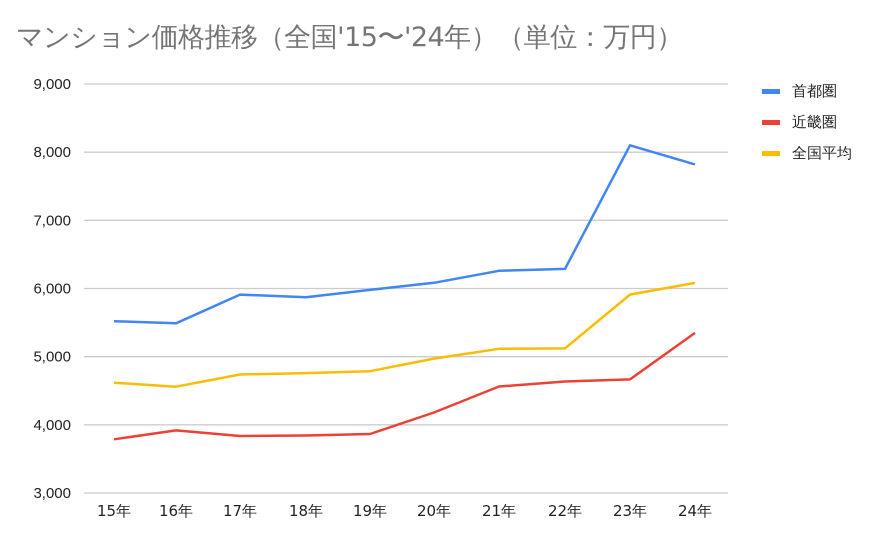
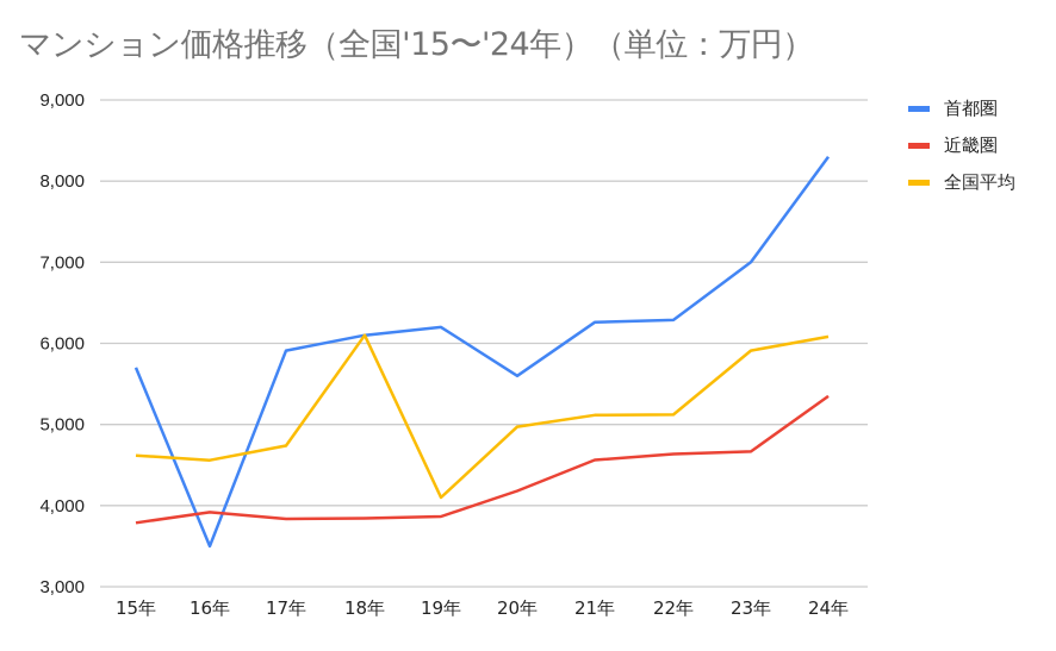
首都圏/15年: 5500 -> 5700
首都圏/16年: 5500 -> 3500
首都圏/18年: 5900 -> 6100
全国平均/18年: 4800 -> 6100
首都圏/19年: 6000 -> 6200
全国平均/19年: 4800 -> 4100
首都圏/20年: 6100 -> 5600
首都圏/23年: 8100 -> 7000
首都圏/24年: 7800 -> 8300
